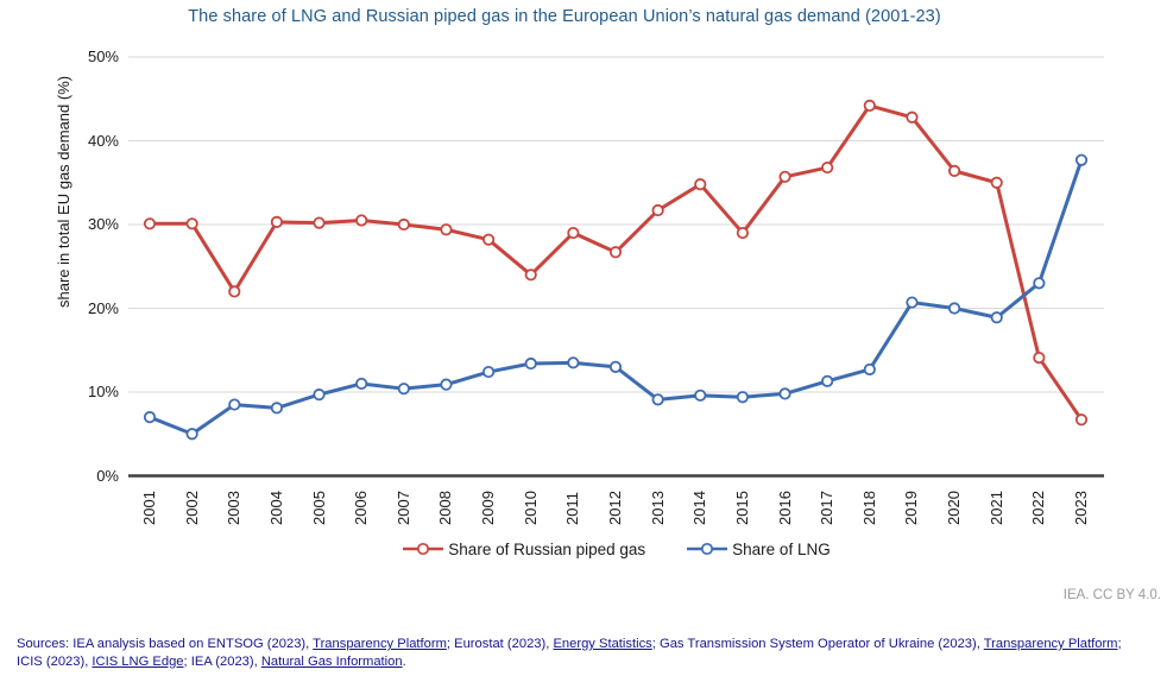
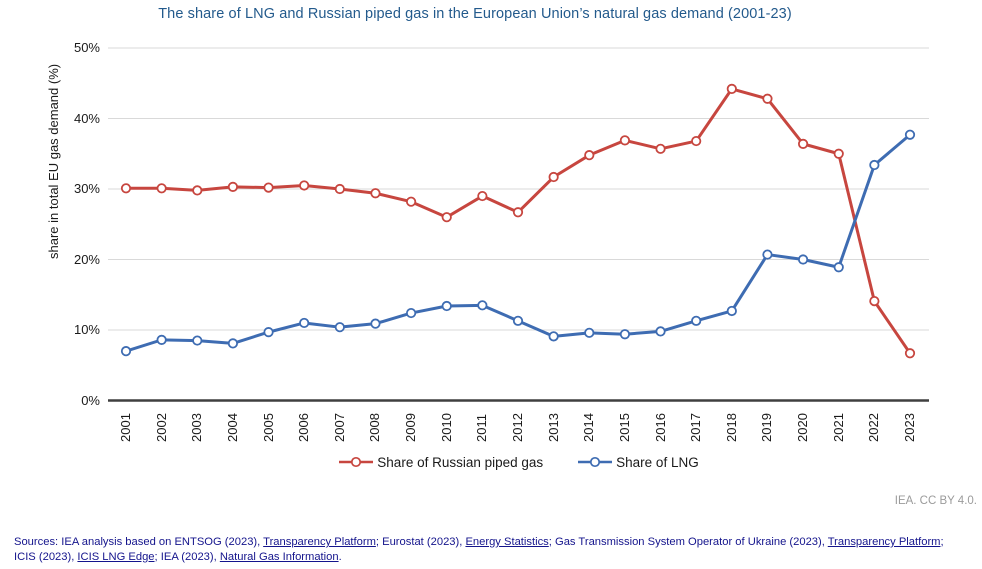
Share of LNG/2002: 5% -> 9%
Share of Russian piped gas/2003: 22% -> 30%
Share of Russian piped gas/2010: 24% -> 26%
Share of LNG/2012: 13% -> 11%
Share of Russian piped gas/2015: 29% -> 37%
Share of LNG/2022: 23% -> 33%
